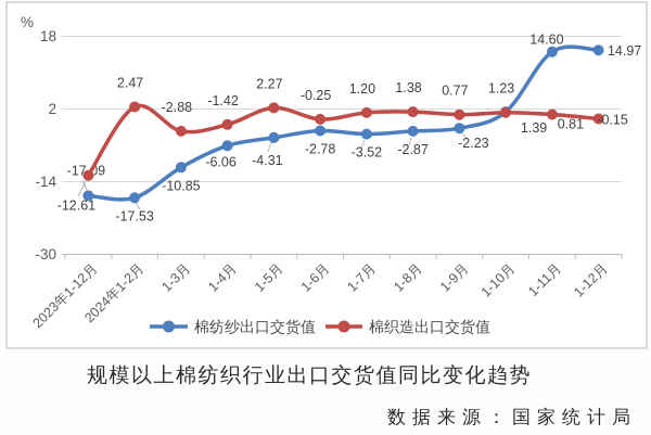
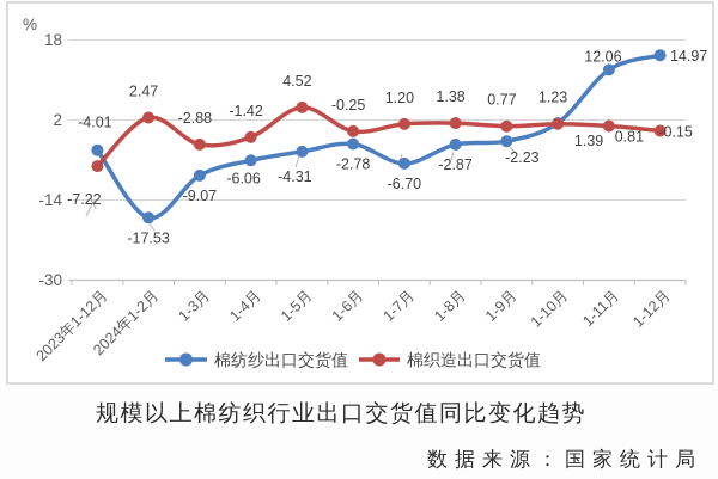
棉纺纱出口交货值/2023年1-12月: -17.09 -> -4.01
棉织造出口交货值/2023年1-12月: -12.61 -> -7.22
棉纺纱出口交货值/1-3月: -10.85 -> -9.07
棉织造出口交货值/1-5月: 2.27 -> 4.52
棉纺纱出口交货值/1-7月: -3.52 -> -6.70
棉纺纱出口交货值/1-11月: 14.60 -> 12.06
